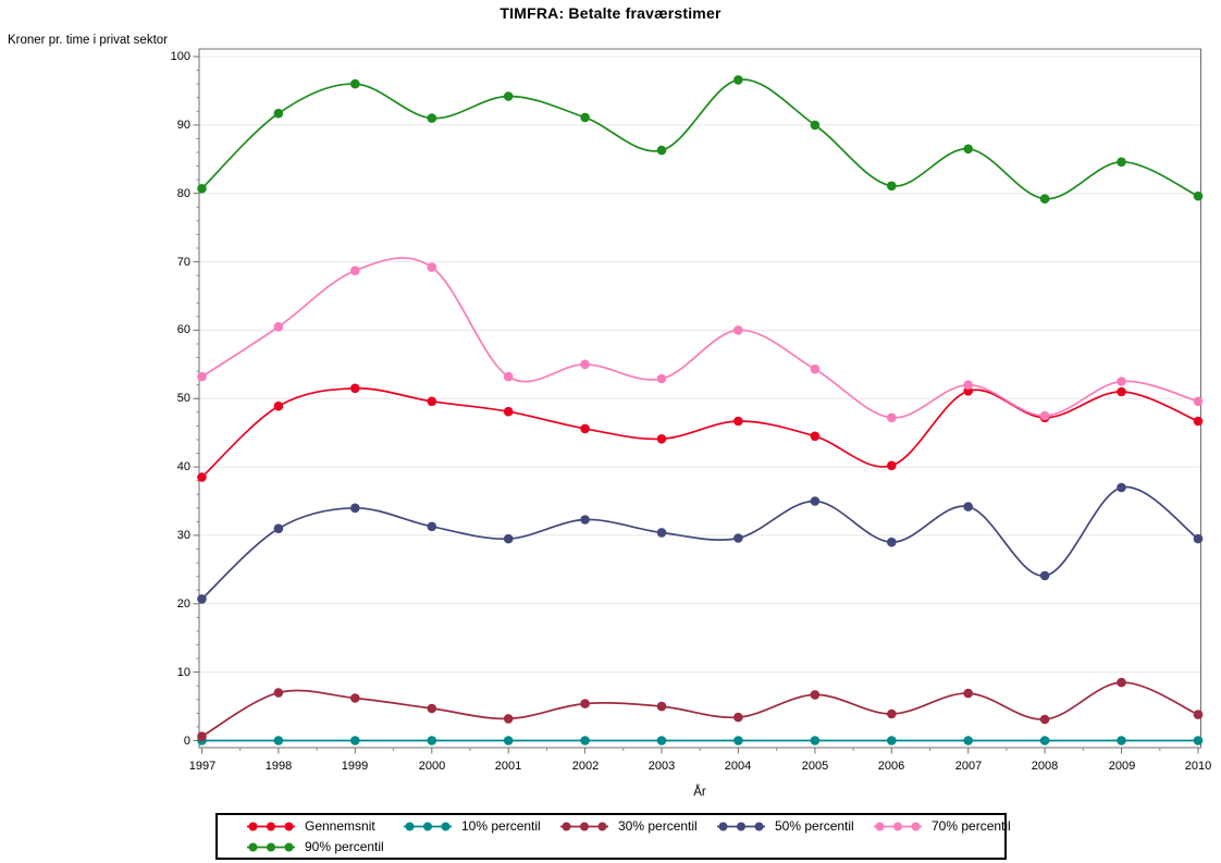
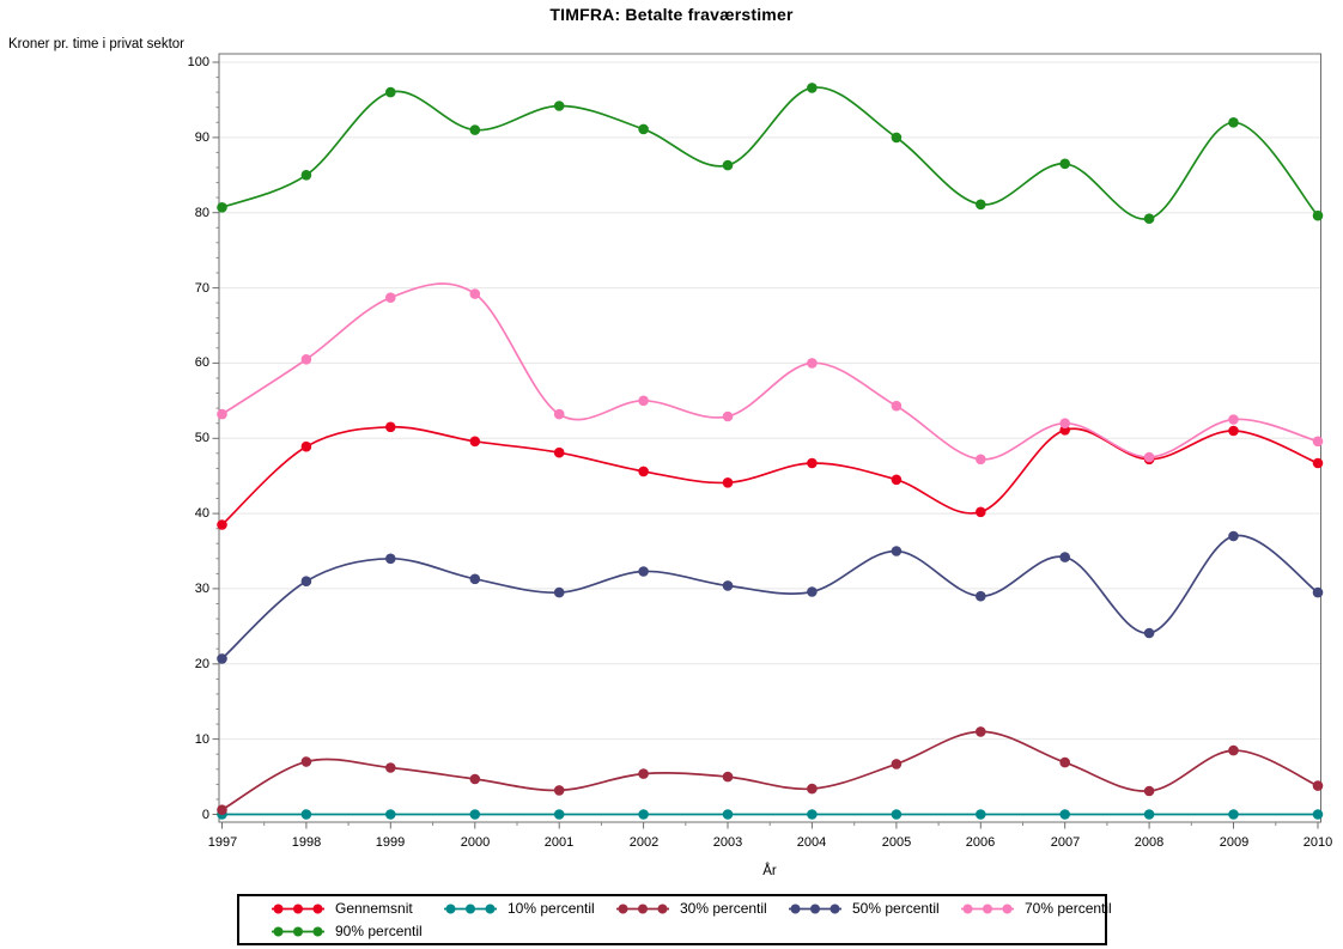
90% percentil/1998: 92 -> 85
30% percentil/2006: 4 -> 11
90% percentil/2009: 85 -> 92
